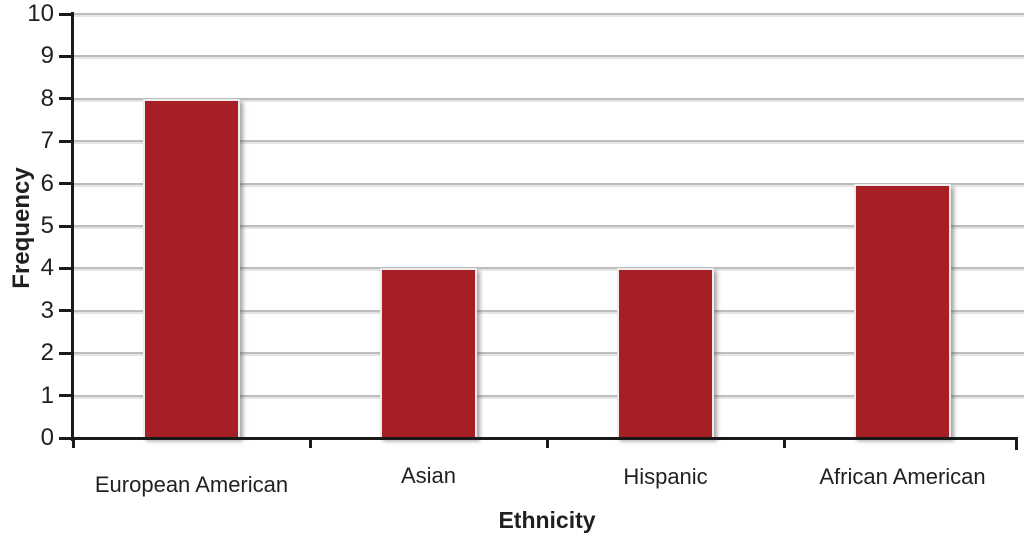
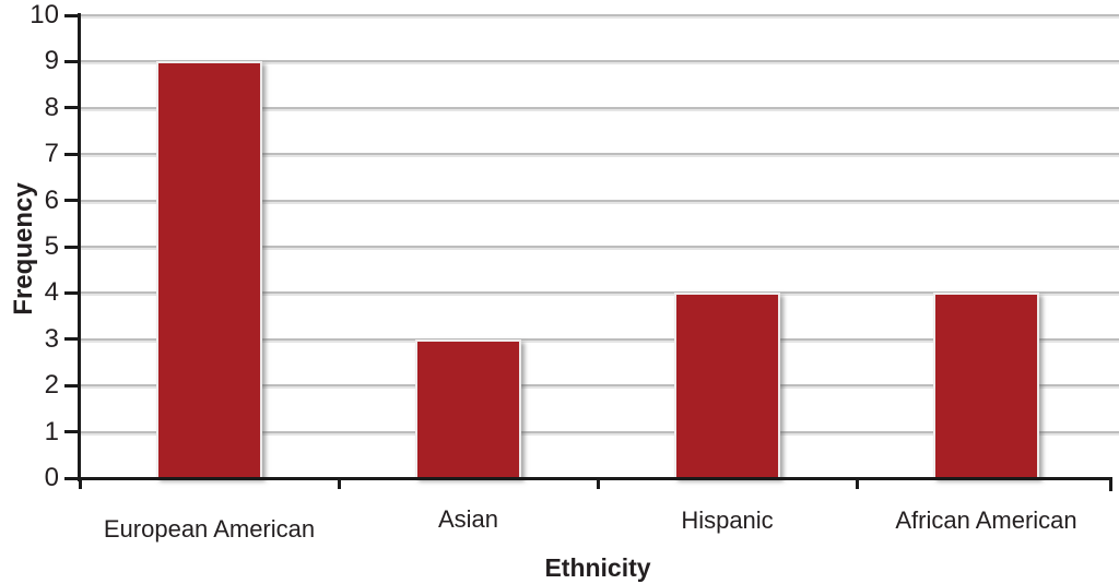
European American: 8 -> 9
Asian: 4 -> 3
African American: 6 -> 4
